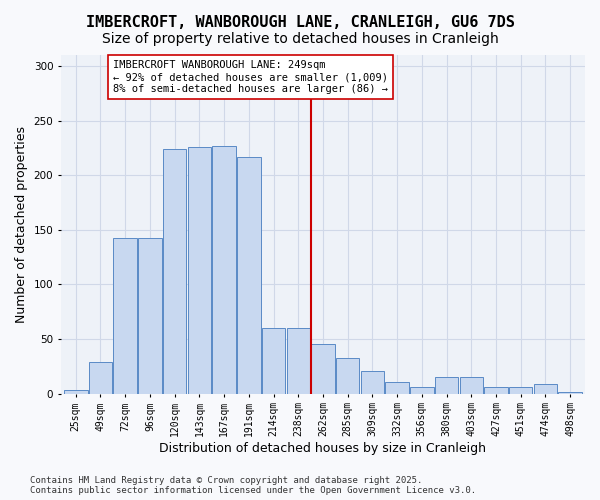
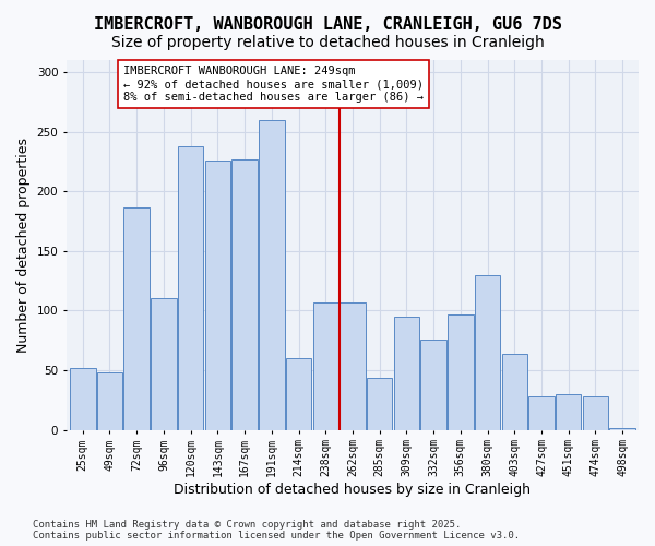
25sqm: 3 -> 52
49sqm: 29 -> 48
72sqm: 142 -> 186
96sqm: 142 -> 110
120sqm: 224 -> 238
191sqm: 217 -> 260
238sqm: 60 -> 107
262sqm: 45 -> 107
285sqm: 33 -> 44
309sqm: 21 -> 95
332sqm: 11 -> 76
356sqm: 6 -> 97
380sqm: 15 -> 130
403sqm: 15 -> 64
427sqm: 6 -> 28
451sqm: 6 -> 30
474sqm: 9 -> 28
